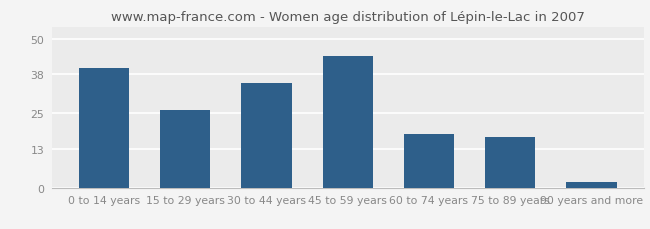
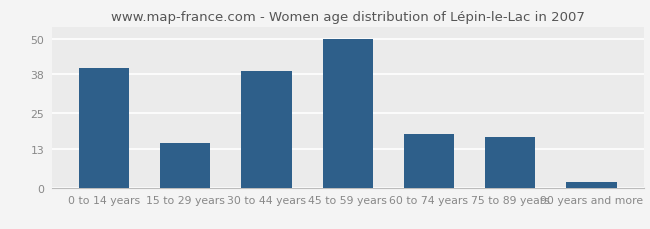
15 to 29 years: 26 -> 15
30 to 44 years: 35 -> 39
45 to 59 years: 44 -> 50
